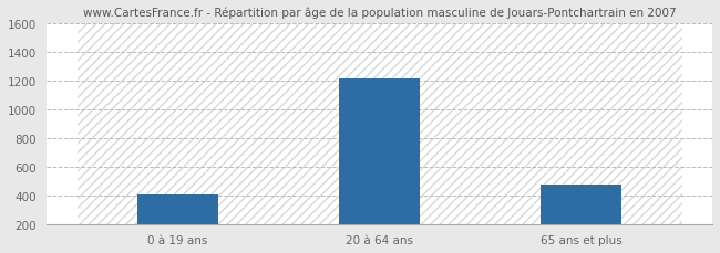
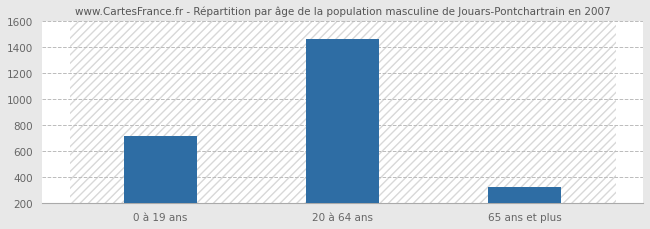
0 à 19 ans: 410 -> 720
20 à 64 ans: 1220 -> 1470
65 ans et plus: 480 -> 320
